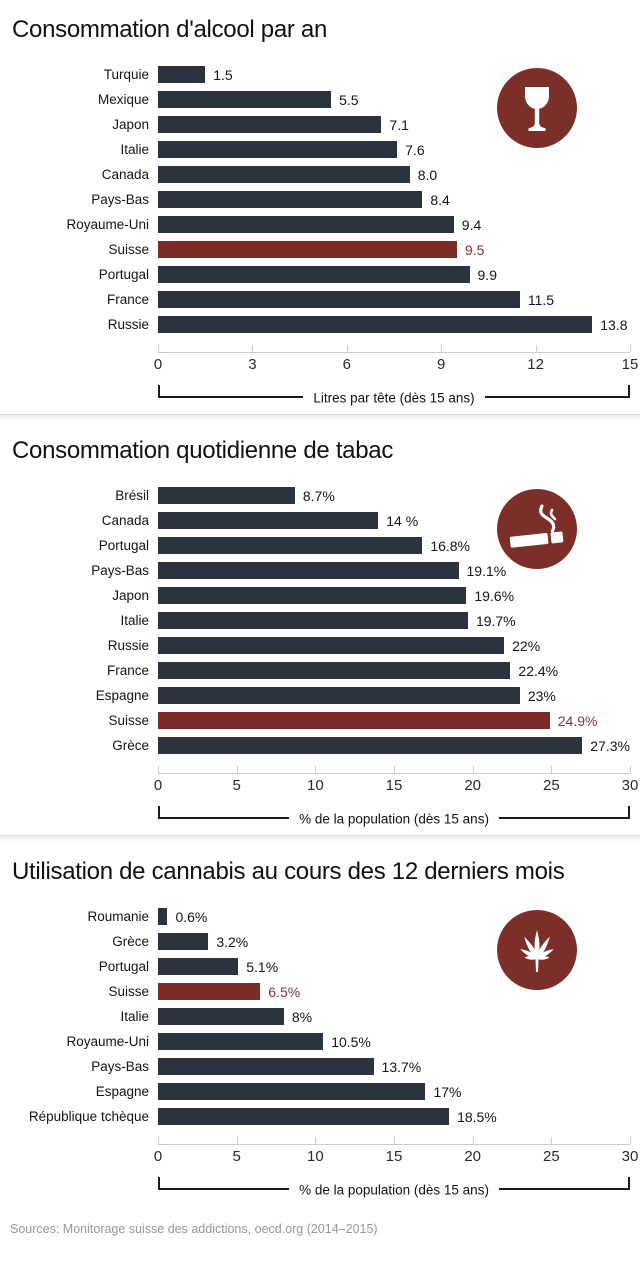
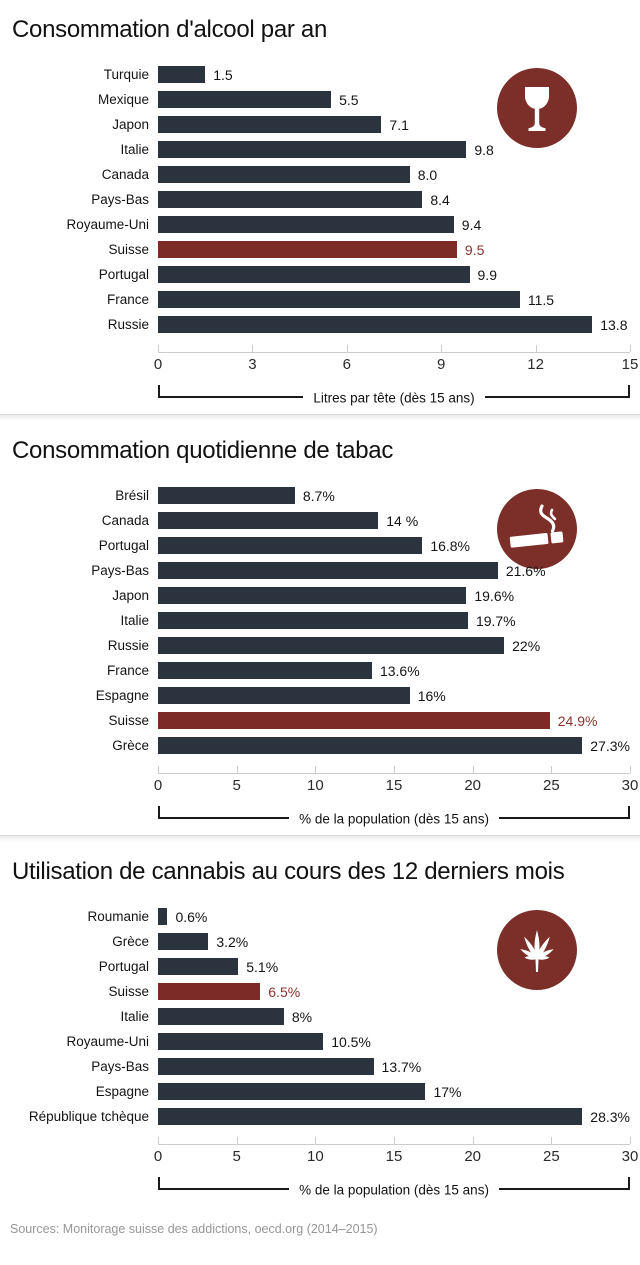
Consommation d'alcool par an/Italie: 7.6 -> 9.8
Consommation quotidienne de tabac/Pays-Bas: 19.1% -> 21.6%
Consommation quotidienne de tabac/France: 22.4% -> 13.6%
Consommation quotidienne de tabac/Espagne: 23% -> 16%
Utilisation de cannabis au cours des 12 derniers mois/République tchèque: 18.5% -> 28.3%
